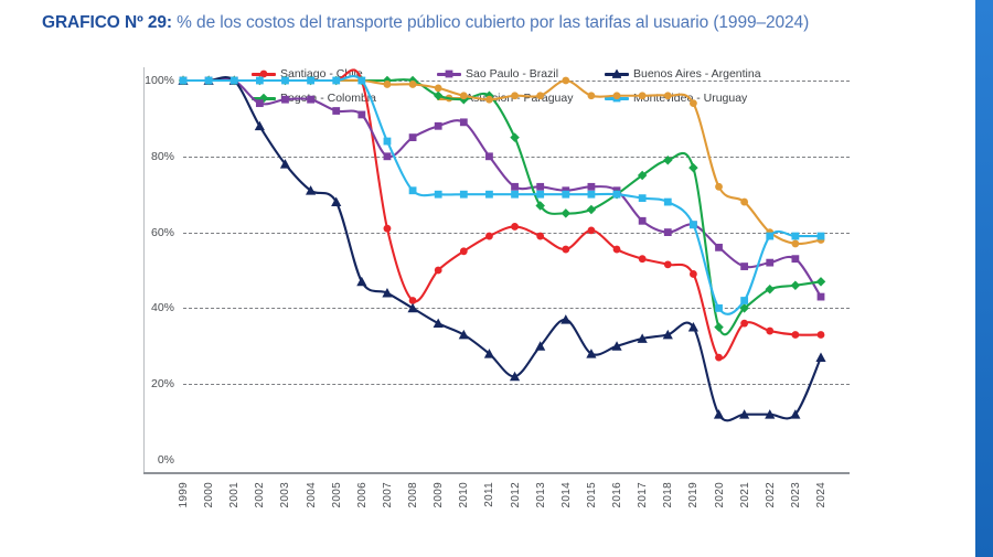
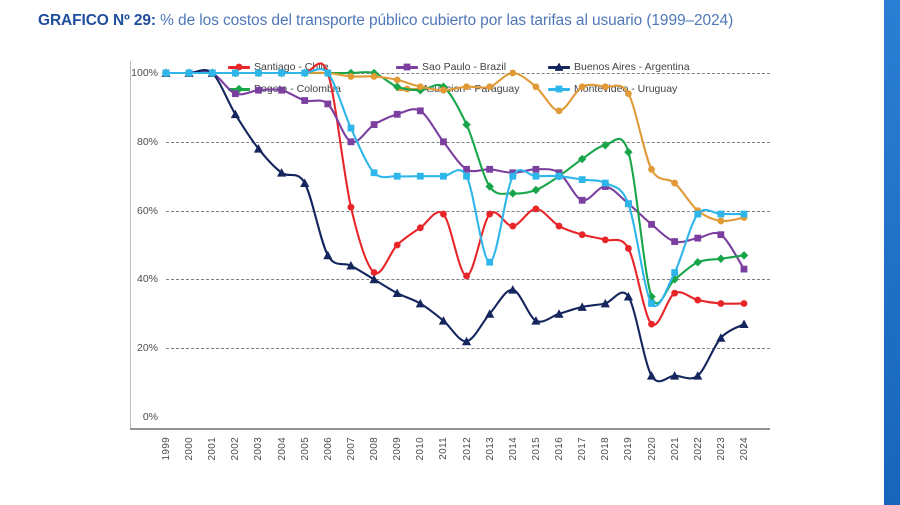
Santiago - Chile/2012: 62% -> 41%
Montevideo - Uruguay/2013: 70% -> 45%
Asuncion - Paraguay/2016: 96% -> 89%
Sao Paulo - Brazil/2018: 60% -> 67%
Montevideo - Uruguay/2020: 40% -> 33%
Buenos Aires - Argentina/2023: 12% -> 23%
